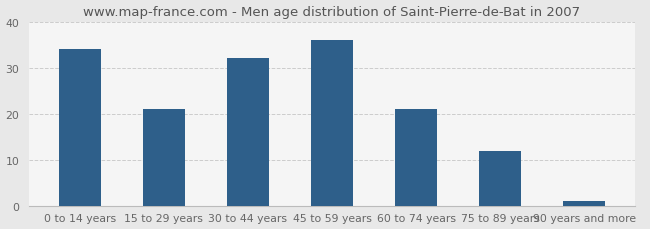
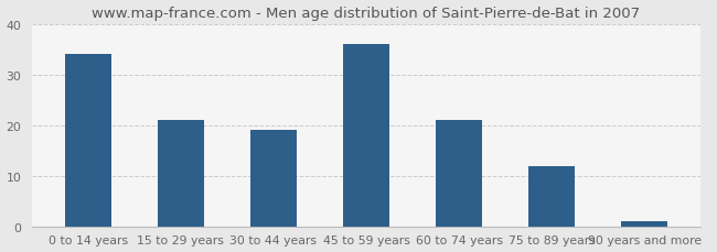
30 to 44 years: 32 -> 19
